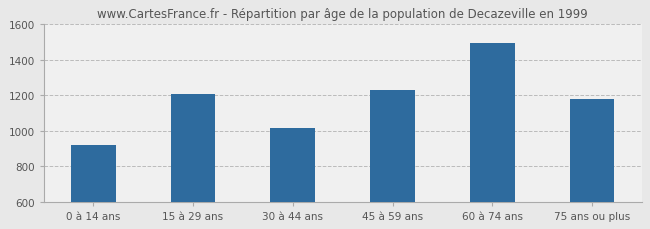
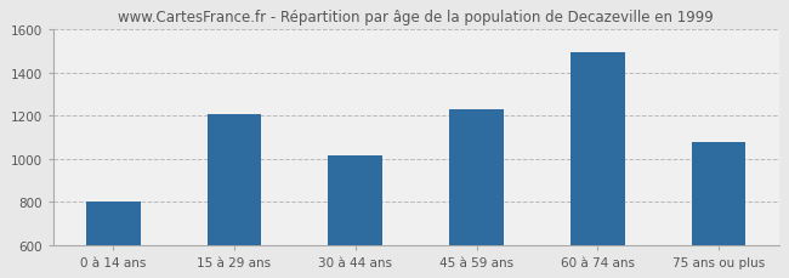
0 à 14 ans: 920 -> 800
75 ans ou plus: 1180 -> 1080
